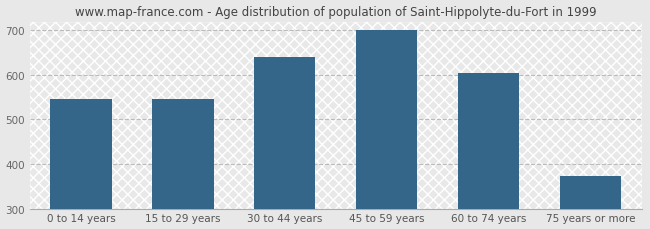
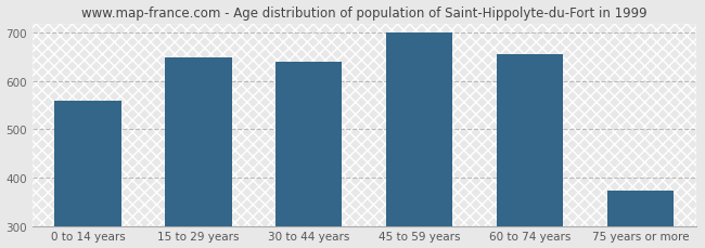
0 to 14 years: 545 -> 560
15 to 29 years: 545 -> 650
60 to 74 years: 605 -> 655
